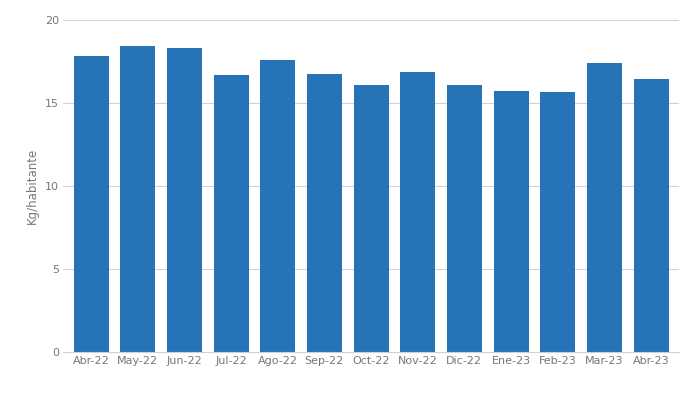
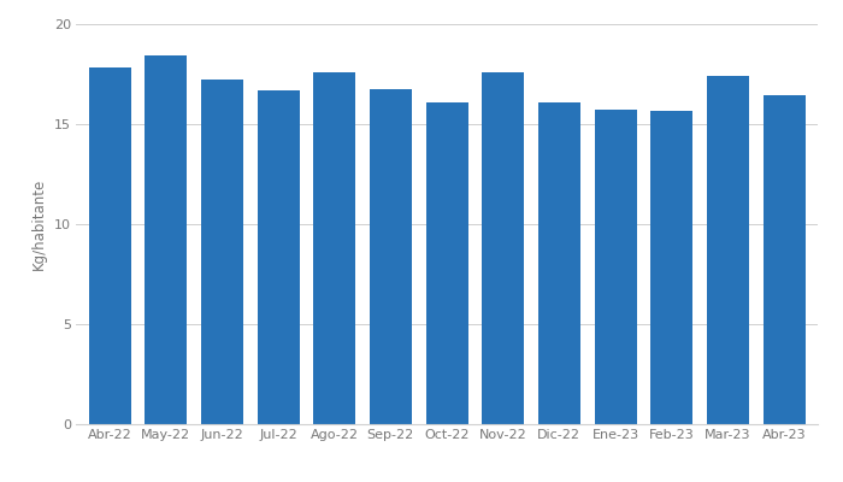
Jun-22: 18.3 -> 17.2
Nov-22: 16.9 -> 17.6
